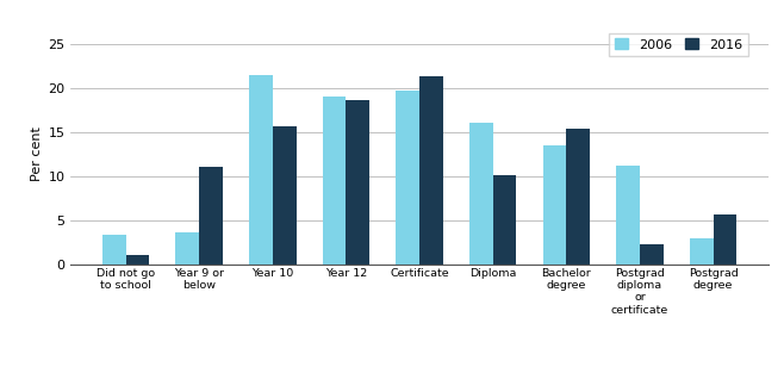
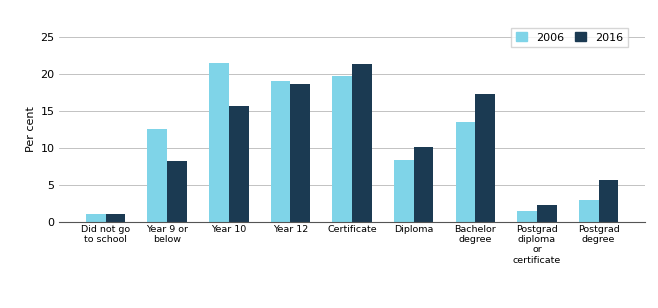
2006/Did not go to school: 3.4 -> 1.0
2006/Year 9 or below: 3.6 -> 12.5
2016/Year 9 or below: 11.0 -> 8.2
2006/Diploma: 16.0 -> 8.3
2016/Bachelor degree: 15.4 -> 17.3
2006/Postgrad diploma or certificate: 11.2 -> 1.5
